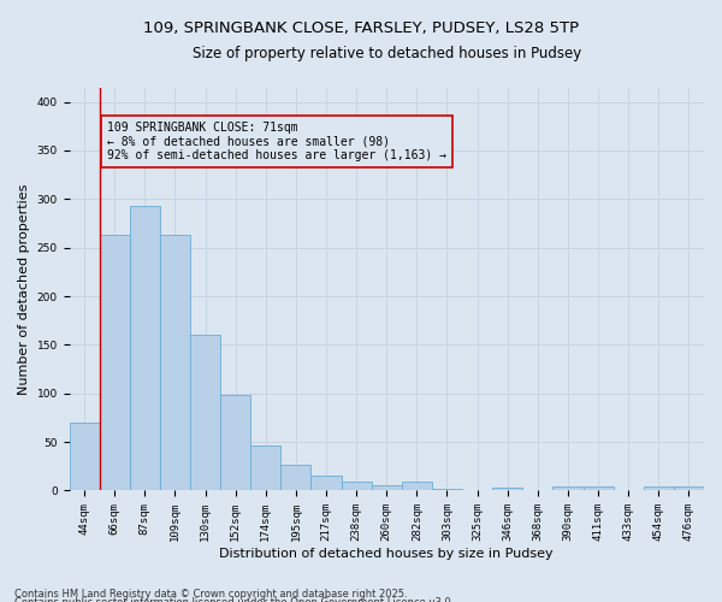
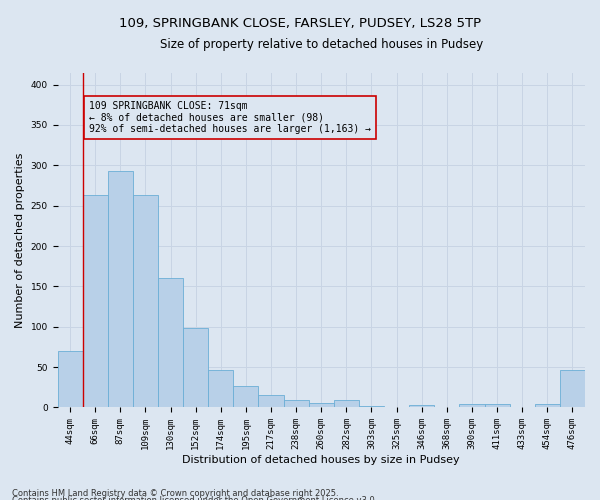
476sqm: 4 -> 46
